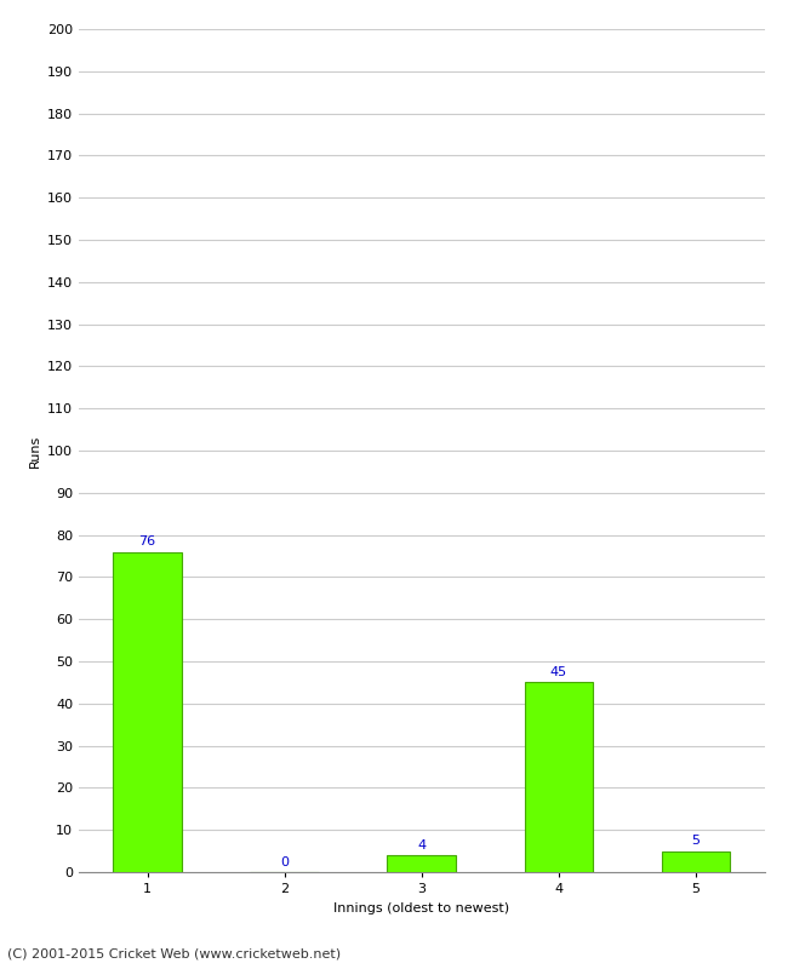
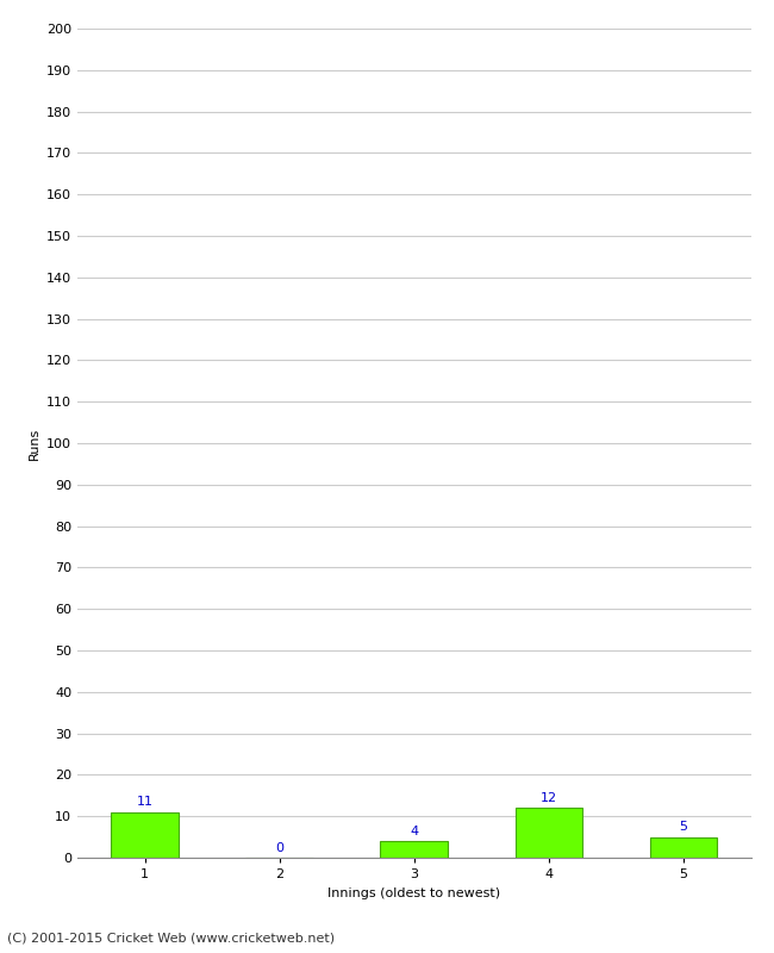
1: 76 -> 11
4: 45 -> 12
